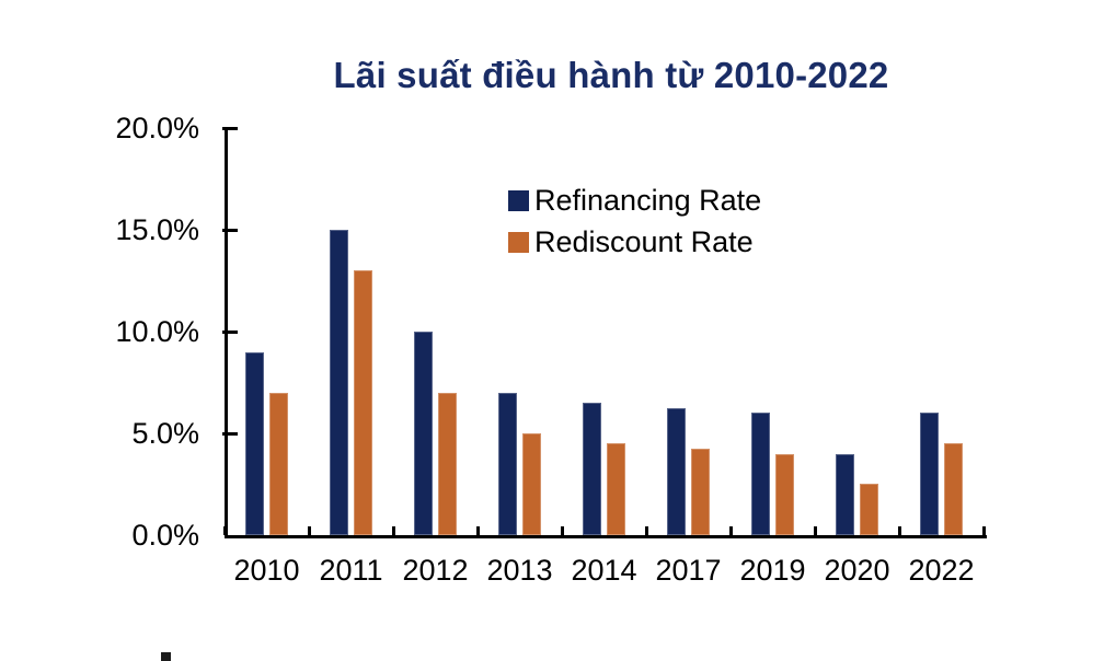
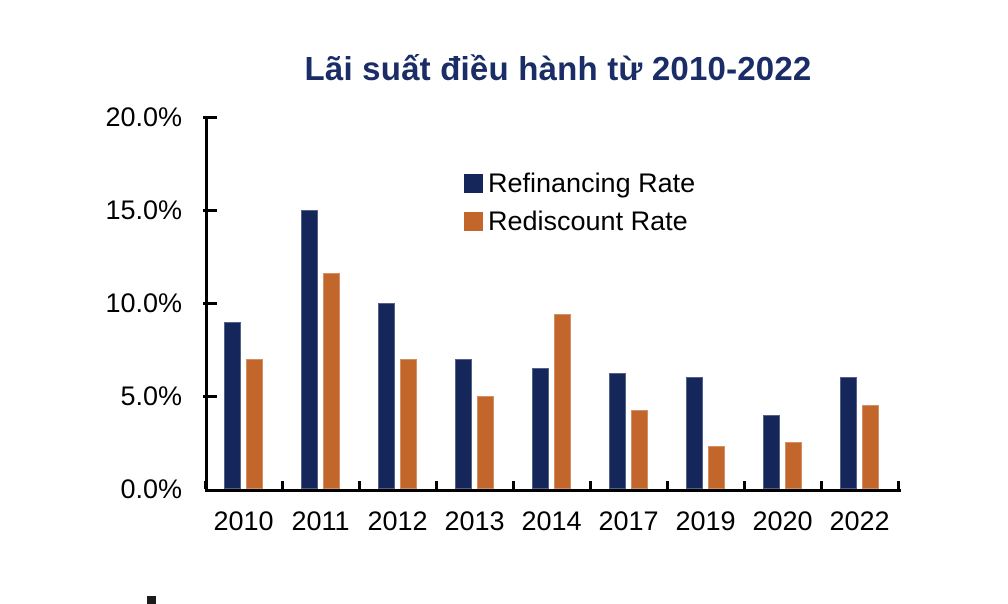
Rediscount Rate/2011: 13.0% -> 11.6%
Rediscount Rate/2014: 4.5% -> 9.4%
Rediscount Rate/2019: 4.0% -> 2.3%
